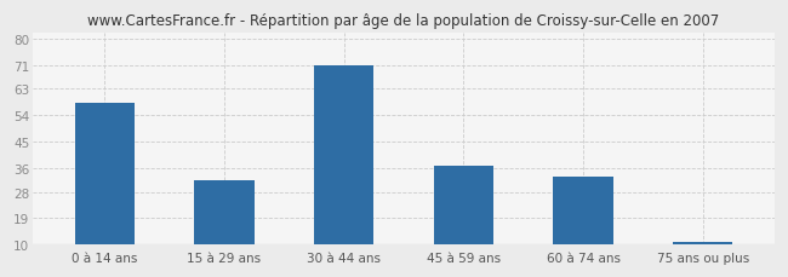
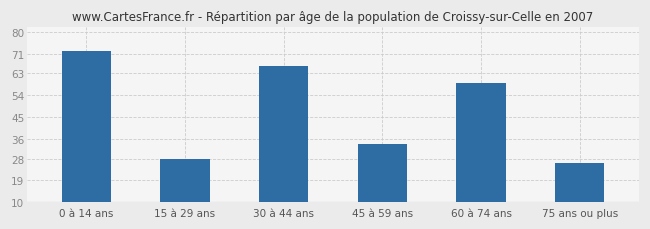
0 à 14 ans: 58 -> 72
15 à 29 ans: 32 -> 28
30 à 44 ans: 71 -> 66
45 à 59 ans: 37 -> 34
60 à 74 ans: 33 -> 59
75 ans ou plus: 11 -> 26
